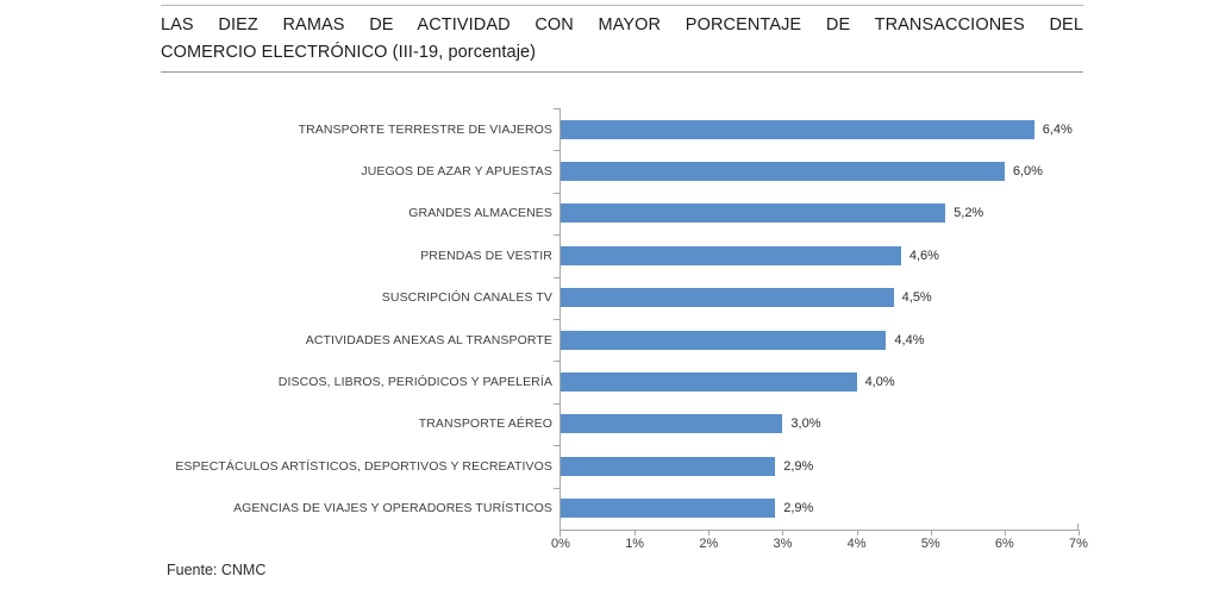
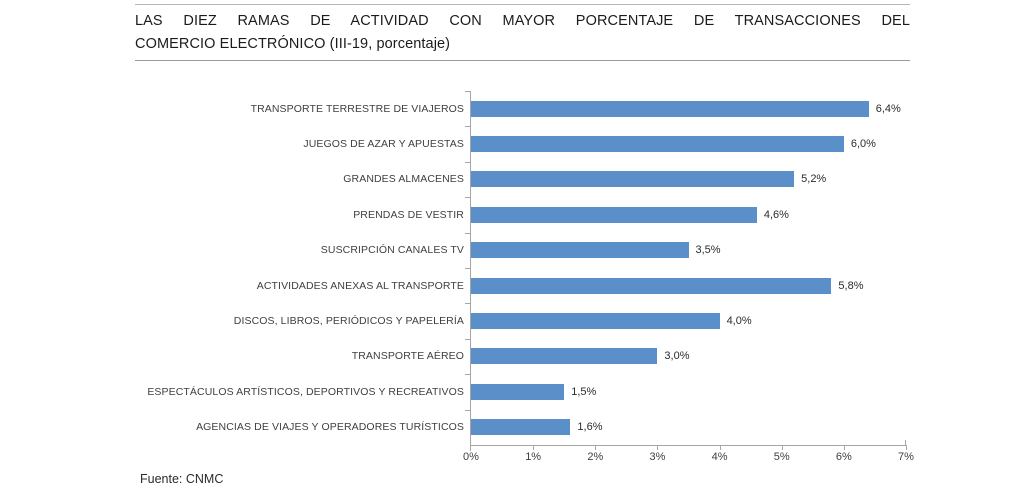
SUSCRIPCIÓN CANALES TV: 4,5% -> 3,5%
ACTIVIDADES ANEXAS AL TRANSPORTE: 4,4% -> 5,8%
ESPECTÁCULOS ARTÍSTICOS, DEPORTIVOS Y RECREATIVOS: 2,9% -> 1,5%
AGENCIAS DE VIAJES Y OPERADORES TURÍSTICOS: 2,9% -> 1,6%
